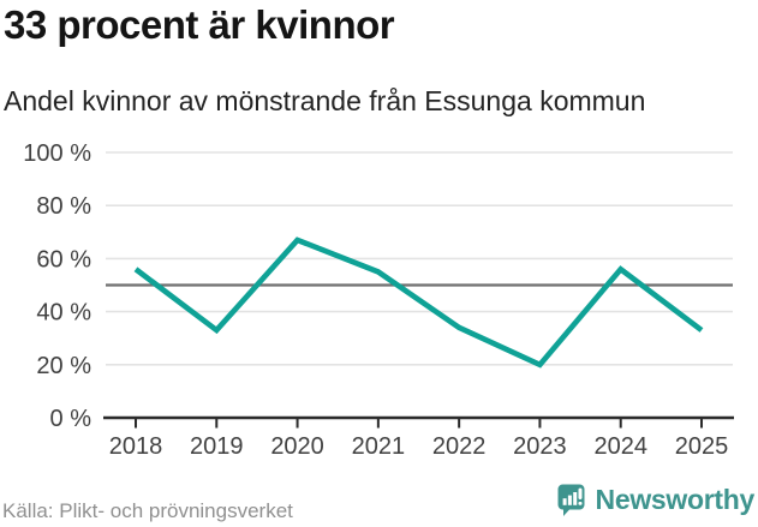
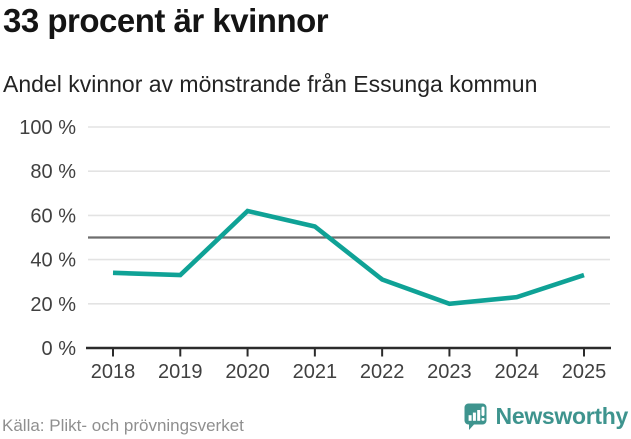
2018: 56% -> 34%
2020: 67% -> 62%
2022: 34% -> 31%
2024: 56% -> 23%
